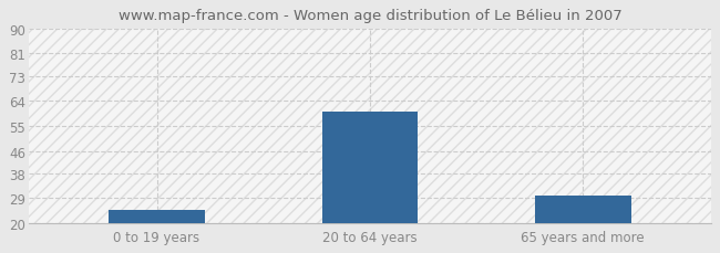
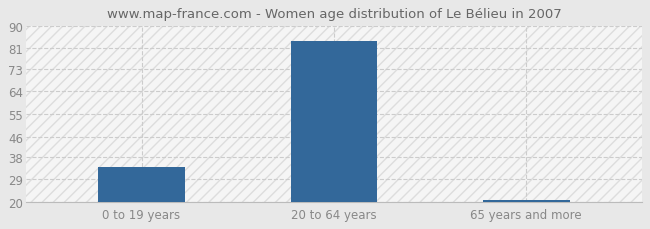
0 to 19 years: 25 -> 34
20 to 64 years: 60 -> 84
65 years and more: 30 -> 21
